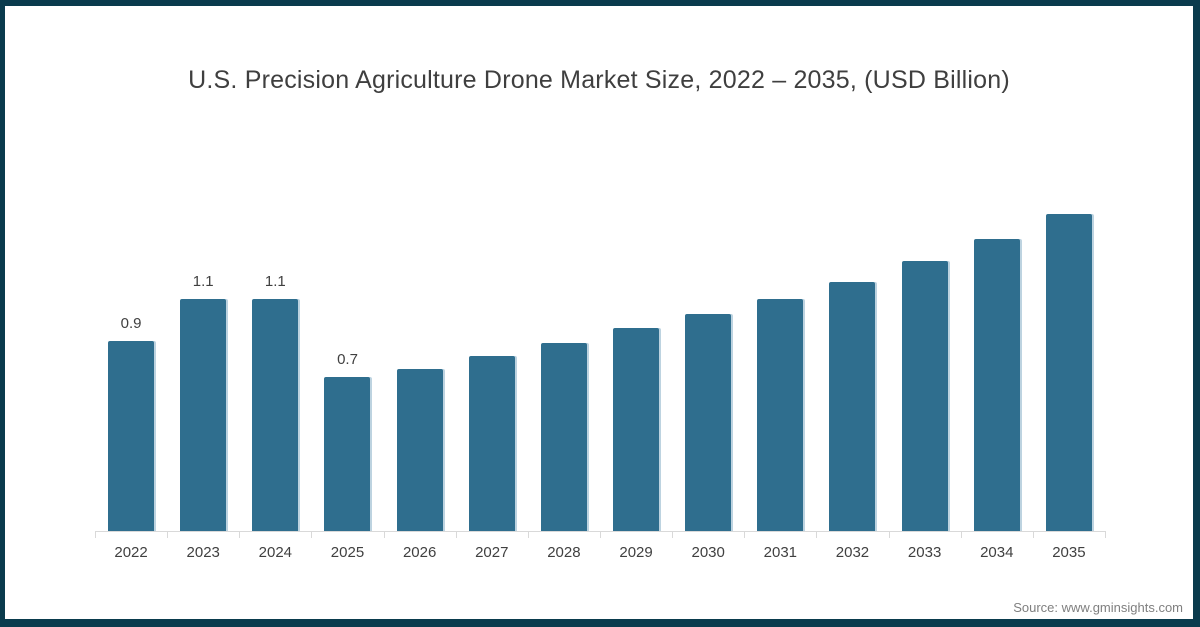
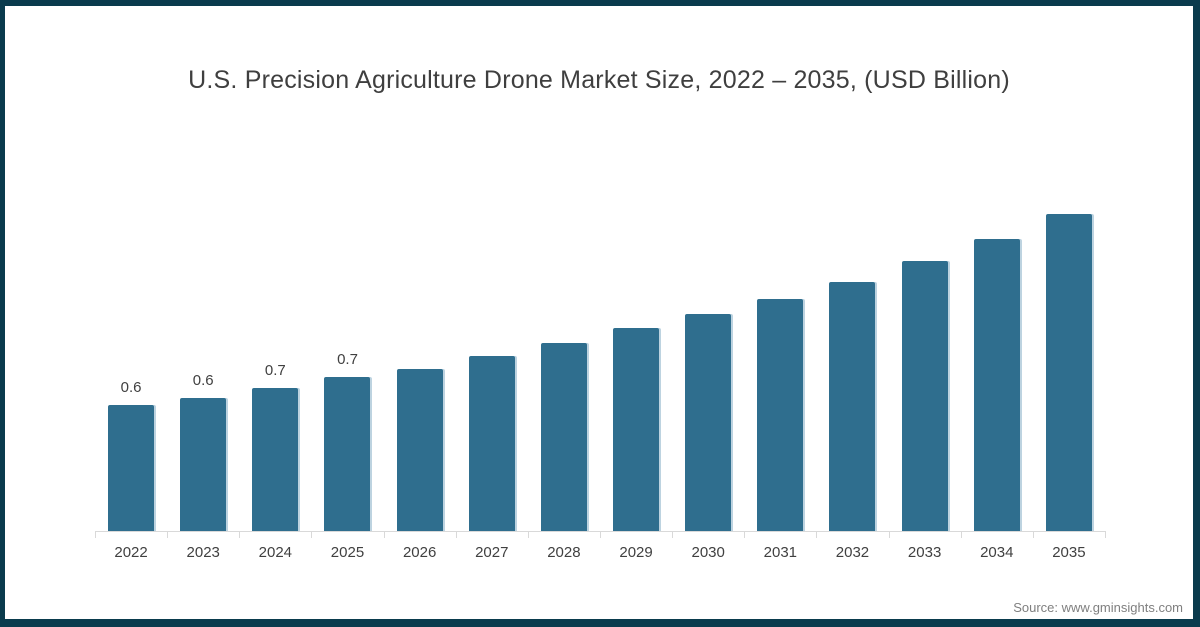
2022: 0.9 -> 0.6
2023: 1.1 -> 0.6
2024: 1.1 -> 0.7
